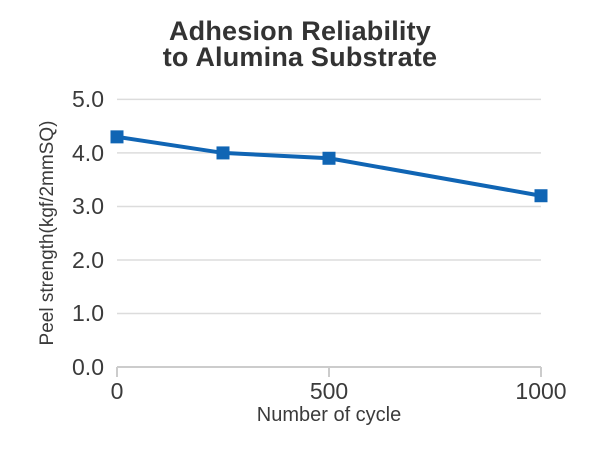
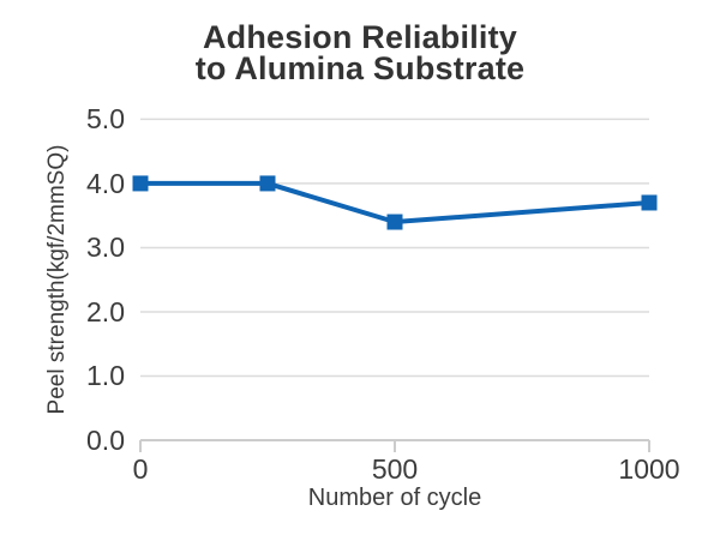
0: 4.3 -> 4.0
500: 3.9 -> 3.4
1000: 3.2 -> 3.7
